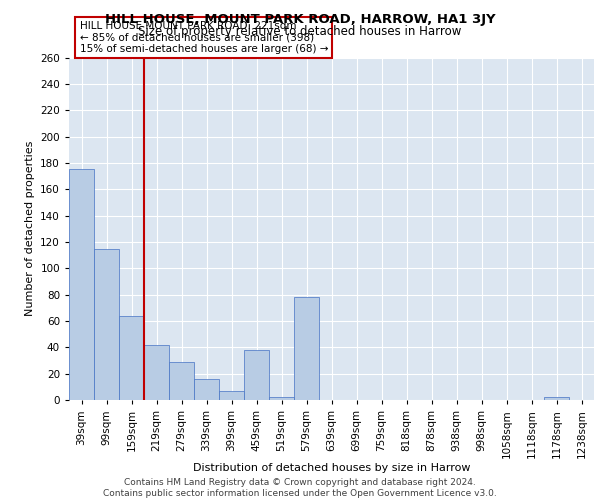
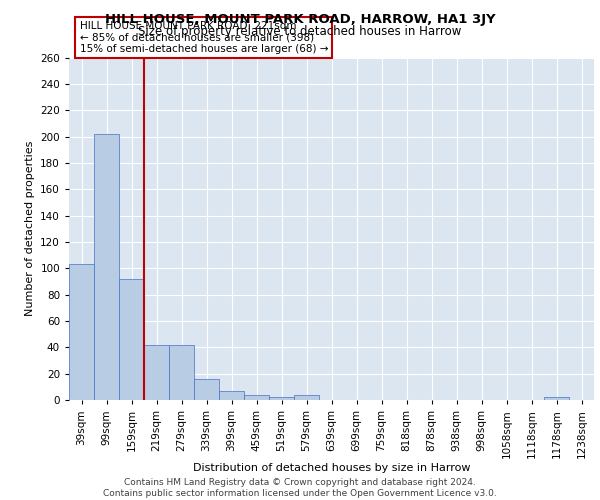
39sqm: 175 -> 103
99sqm: 115 -> 202
159sqm: 64 -> 92
279sqm: 29 -> 42
459sqm: 38 -> 4
579sqm: 78 -> 4
